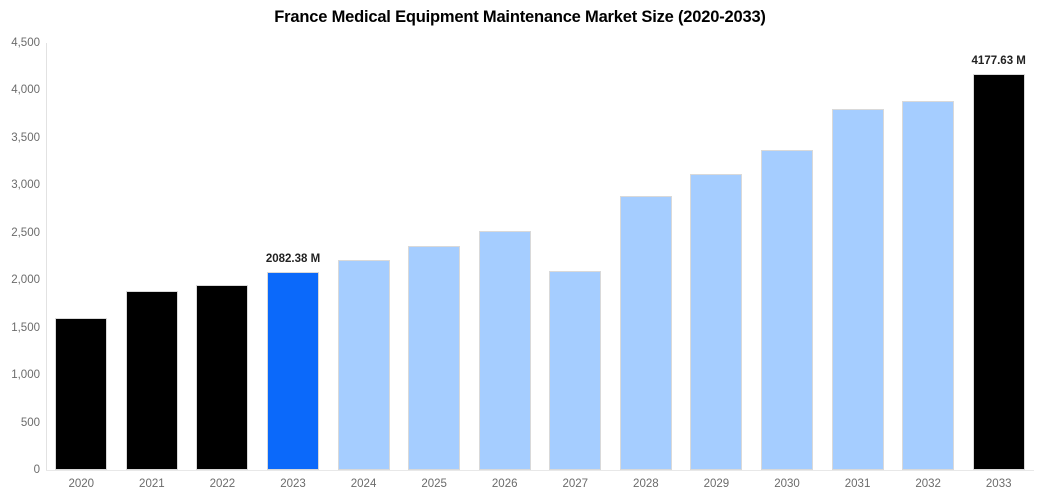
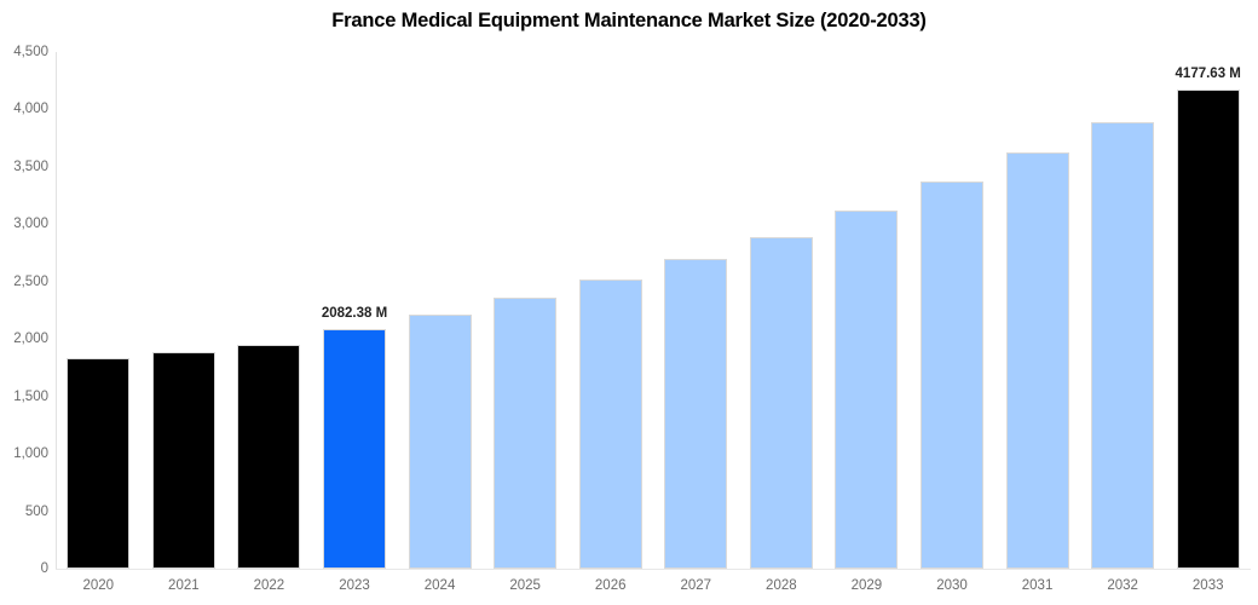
2020: 1600 -> 1800
2027: 2100 -> 2700
2031: 3800 -> 3600
